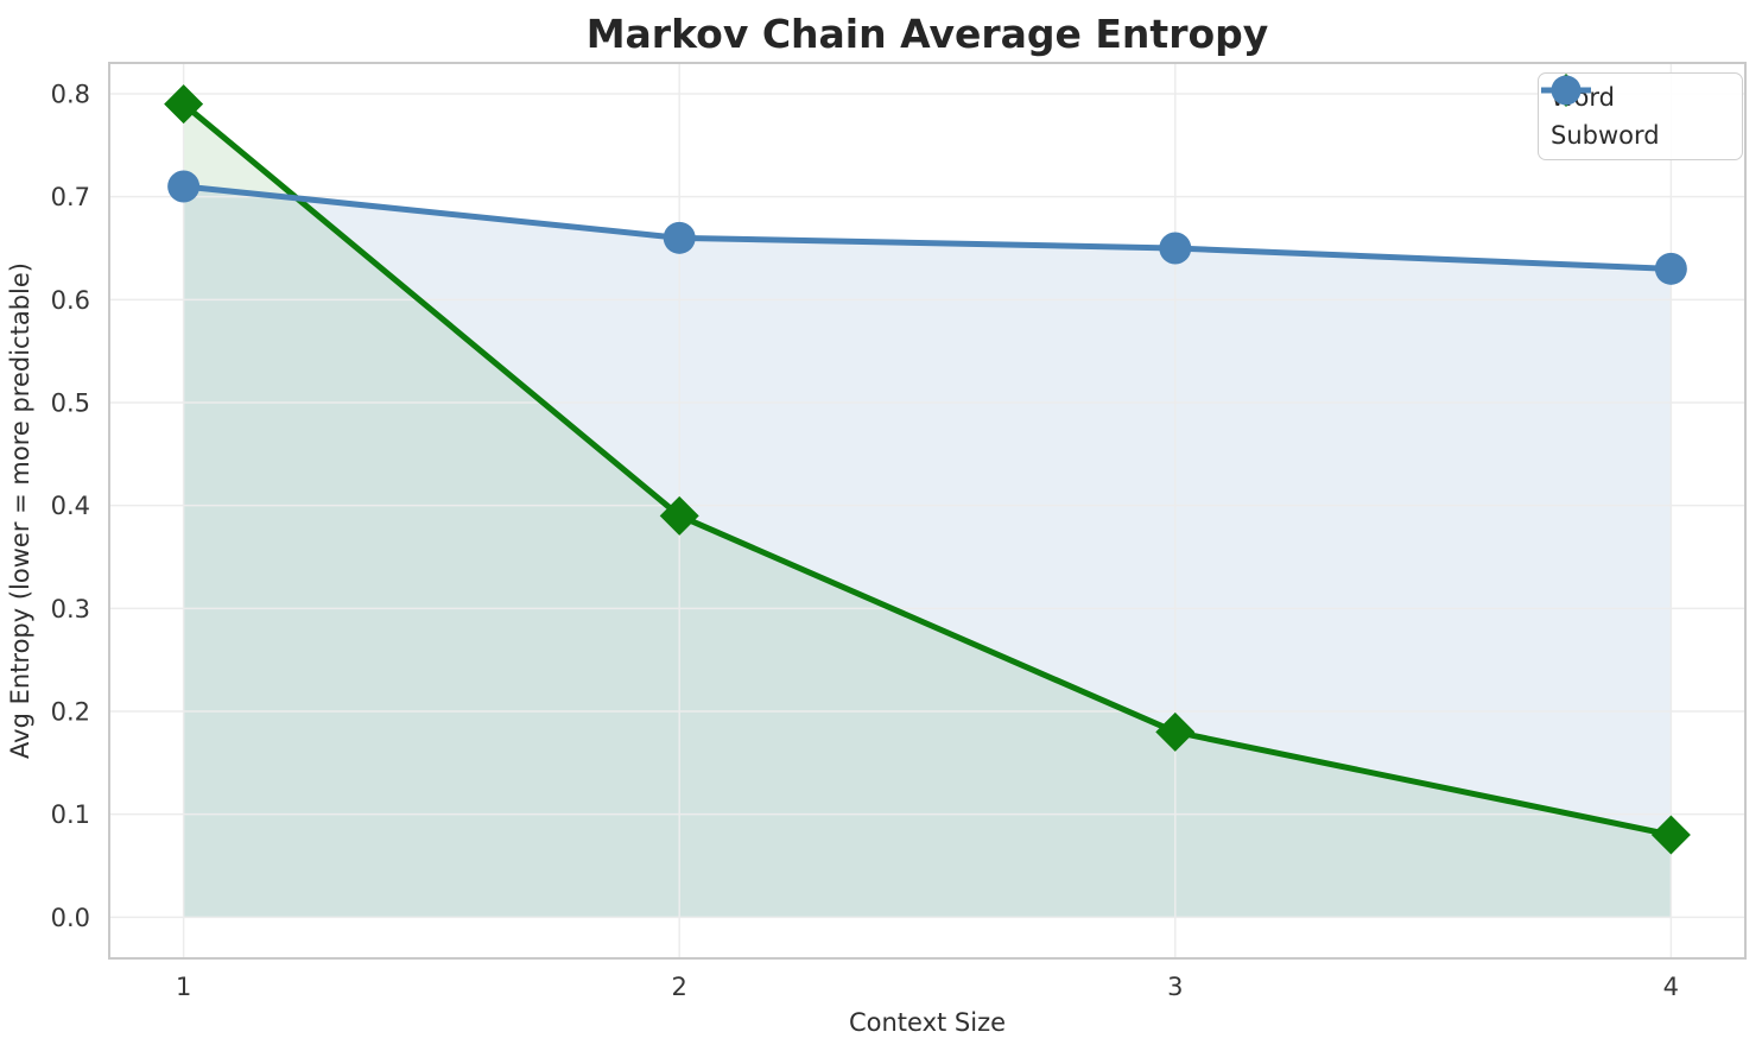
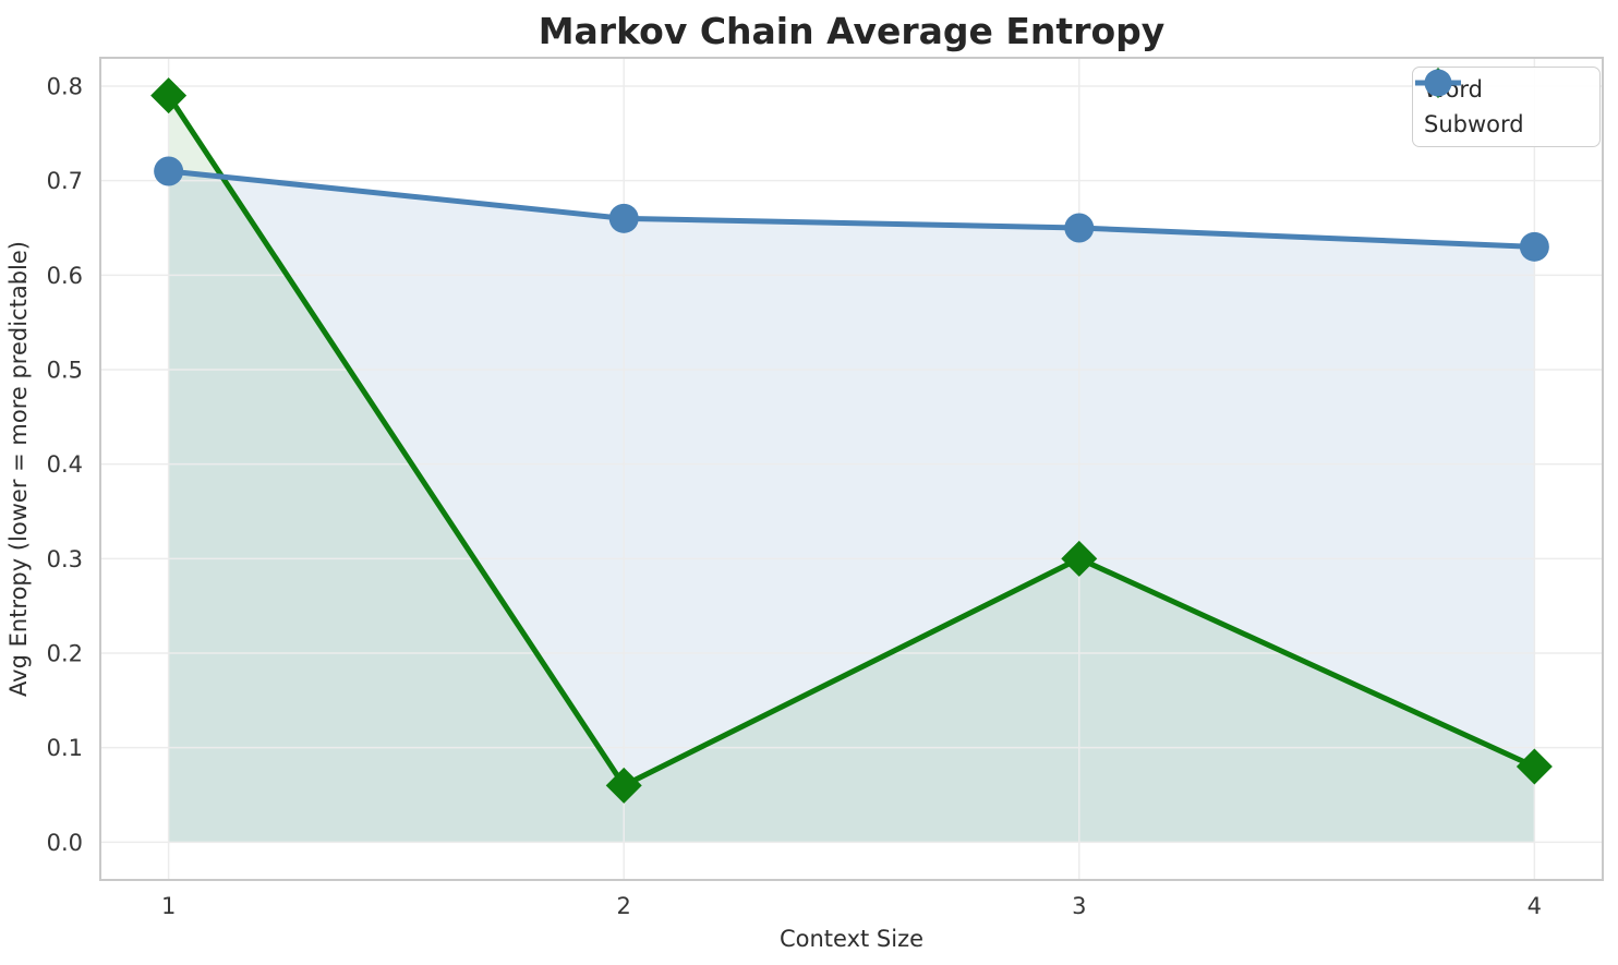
Word/2: 0.39 -> 0.06
Word/3: 0.18 -> 0.30
